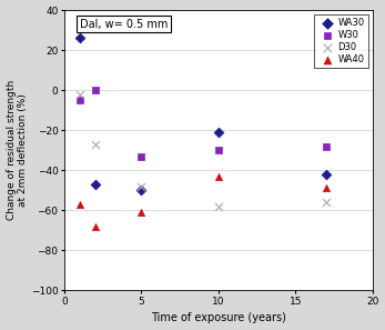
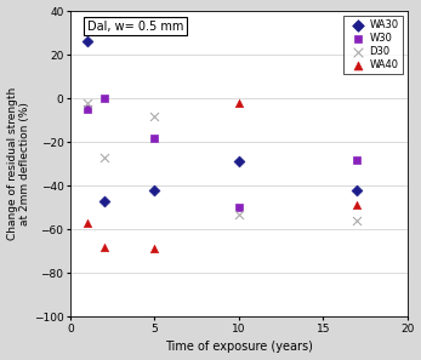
WA30/5: -50 -> -42
W30/5: -33 -> -18
D30/5: -48 -> -8
WA40/5: -61 -> -69
WA30/10: -21 -> -29
W30/10: -30 -> -50
D30/10: -58 -> -53
WA40/10: -43 -> -2
